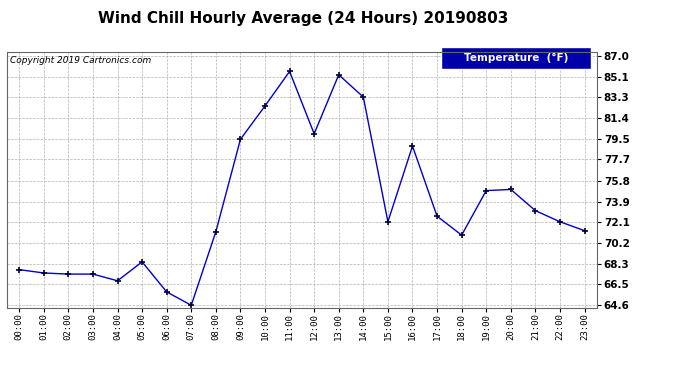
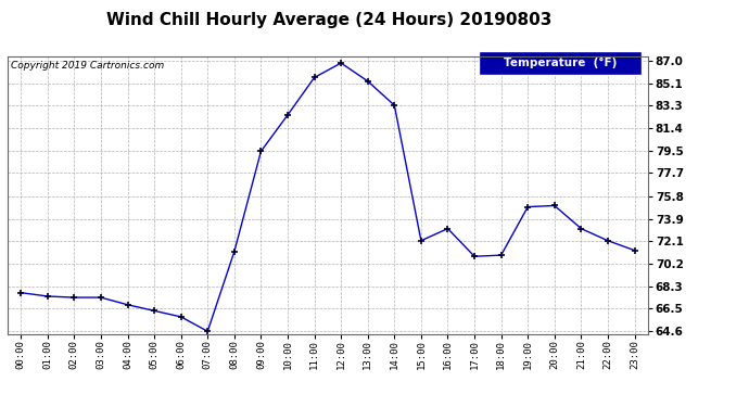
05:00: 68.5 -> 66.3
12:00: 80.0 -> 86.8
16:00: 78.9 -> 73.1
17:00: 72.6 -> 70.8
